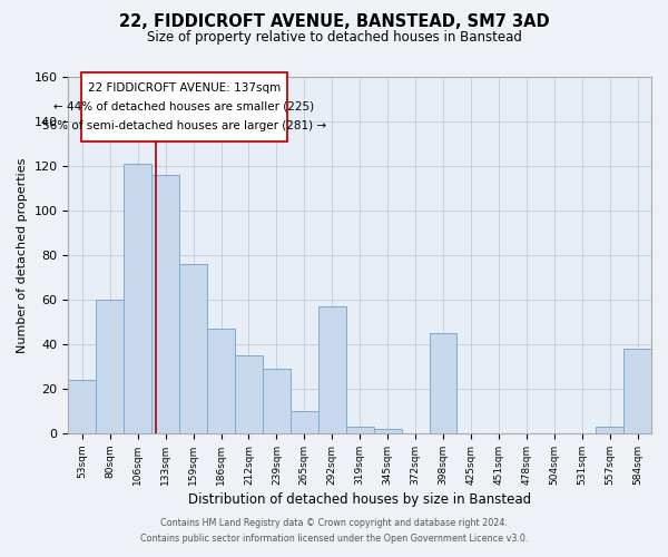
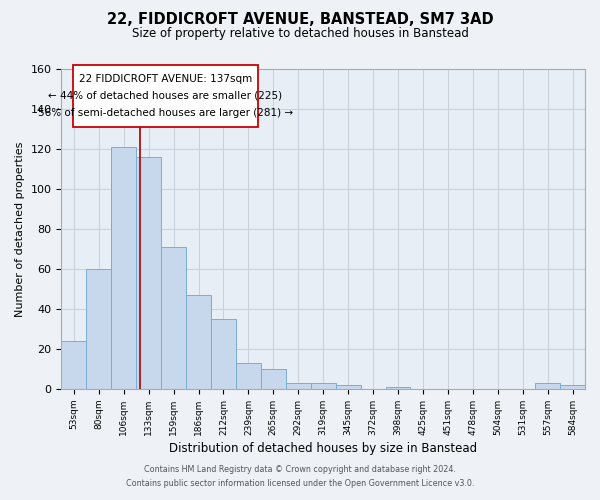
159sqm: 76 -> 71
239sqm: 29 -> 13
292sqm: 57 -> 3
398sqm: 45 -> 1
584sqm: 38 -> 2
